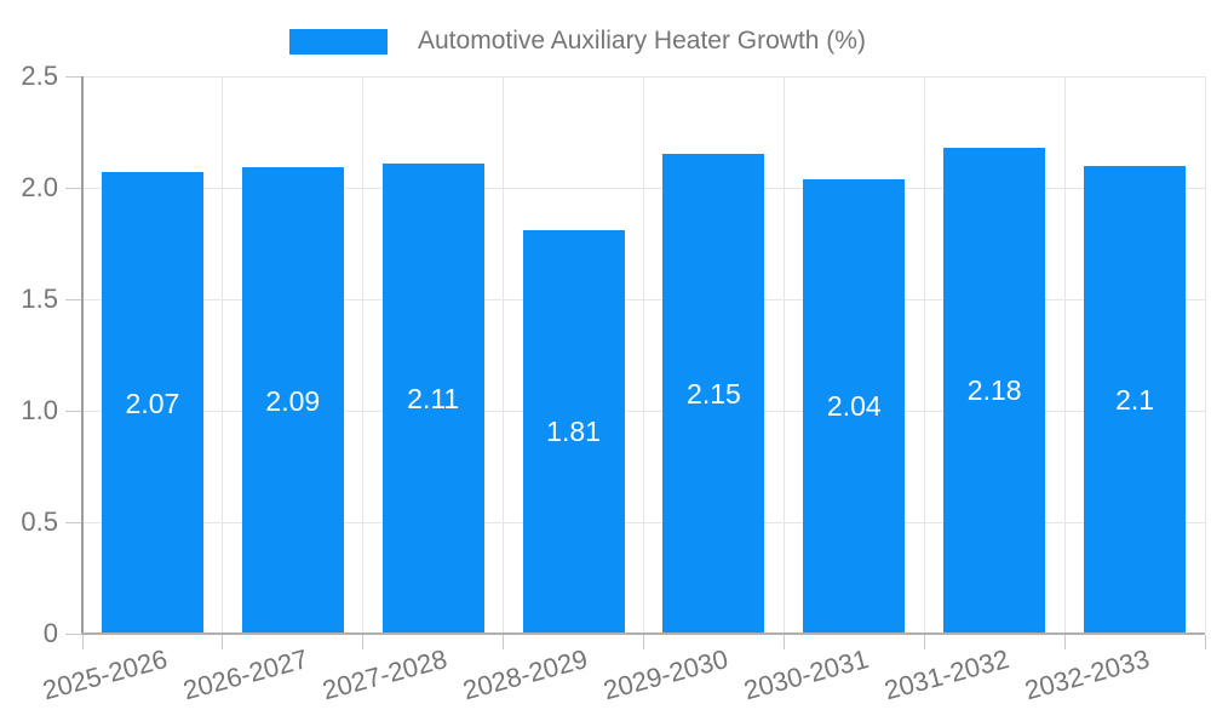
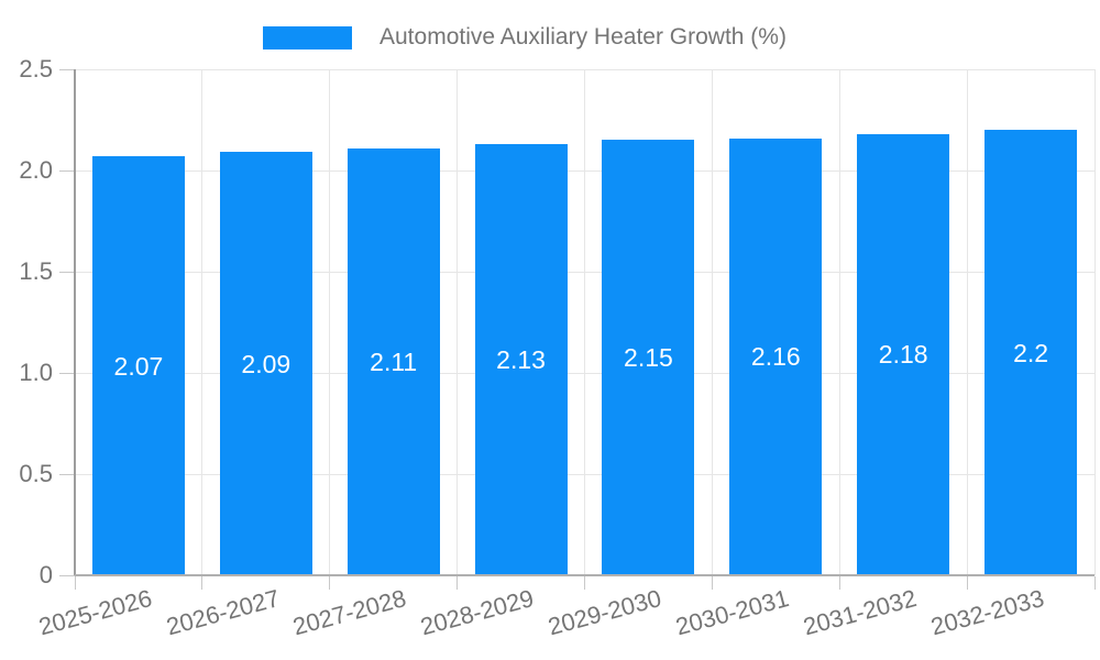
2028-2029: 1.81 -> 2.13
2030-2031: 2.04 -> 2.16
2032-2033: 2.1 -> 2.2
